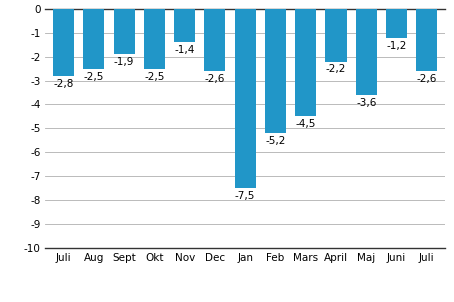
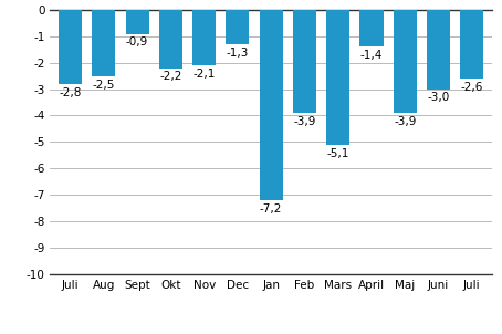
Sept: -1,9 -> -0,9
Okt: -2,5 -> -2,2
Nov: -1,4 -> -2,1
Dec: -2,6 -> -1,3
Jan: -7,5 -> -7,2
Feb: -5,2 -> -3,9
Mars: -4,5 -> -5,1
April: -2,2 -> -1,4
Maj: -3,6 -> -3,9
Juni: -1,2 -> -3,0
